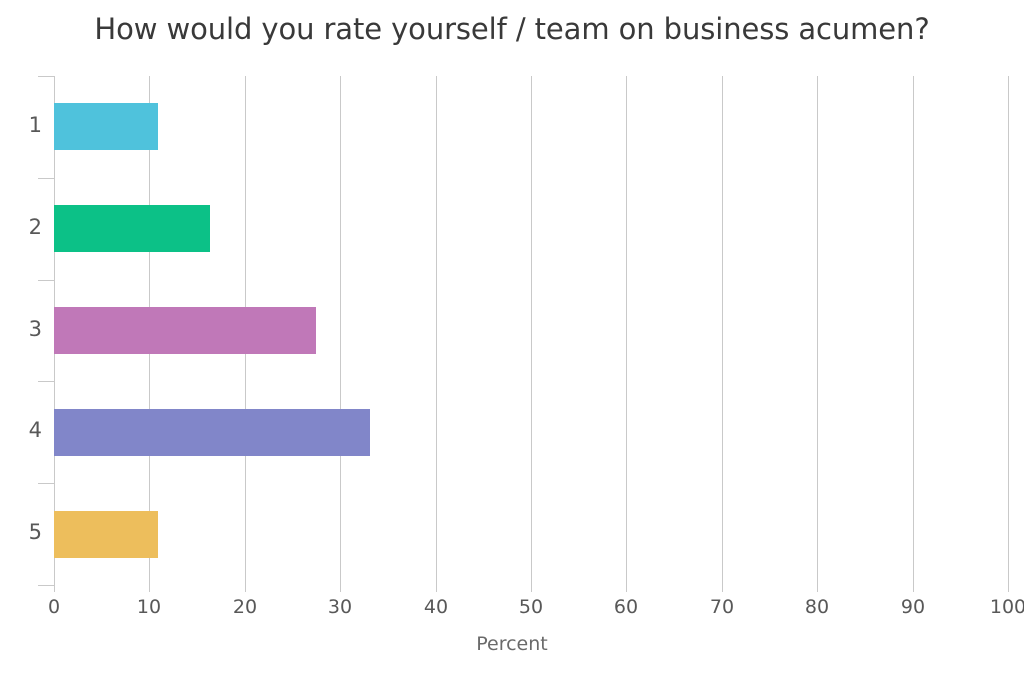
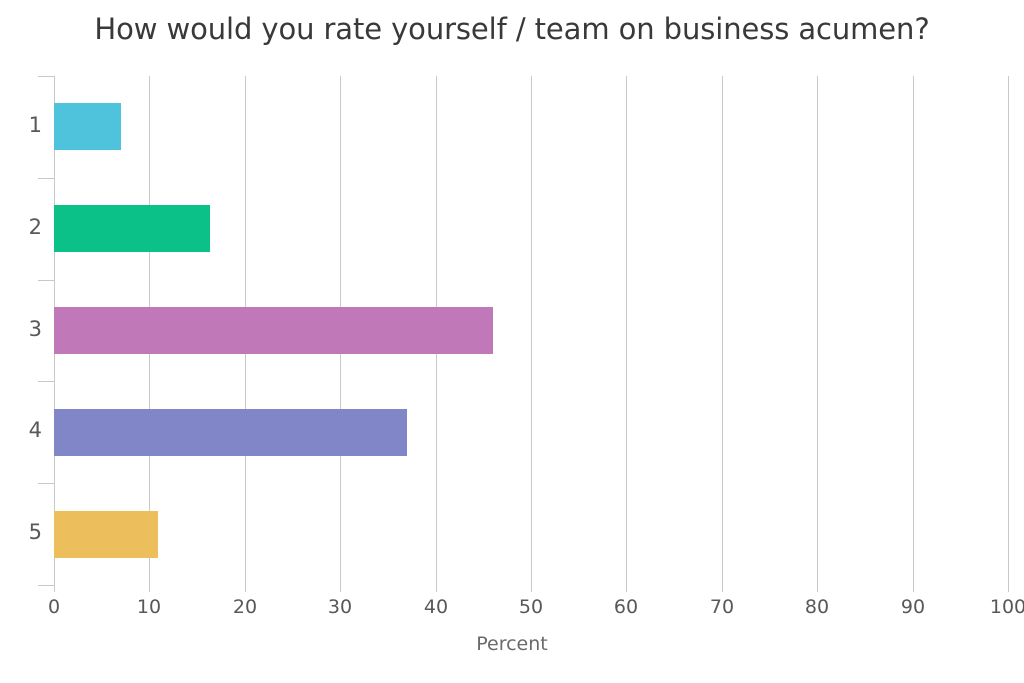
1: 11 -> 7
3: 28 -> 46
4: 33 -> 37
